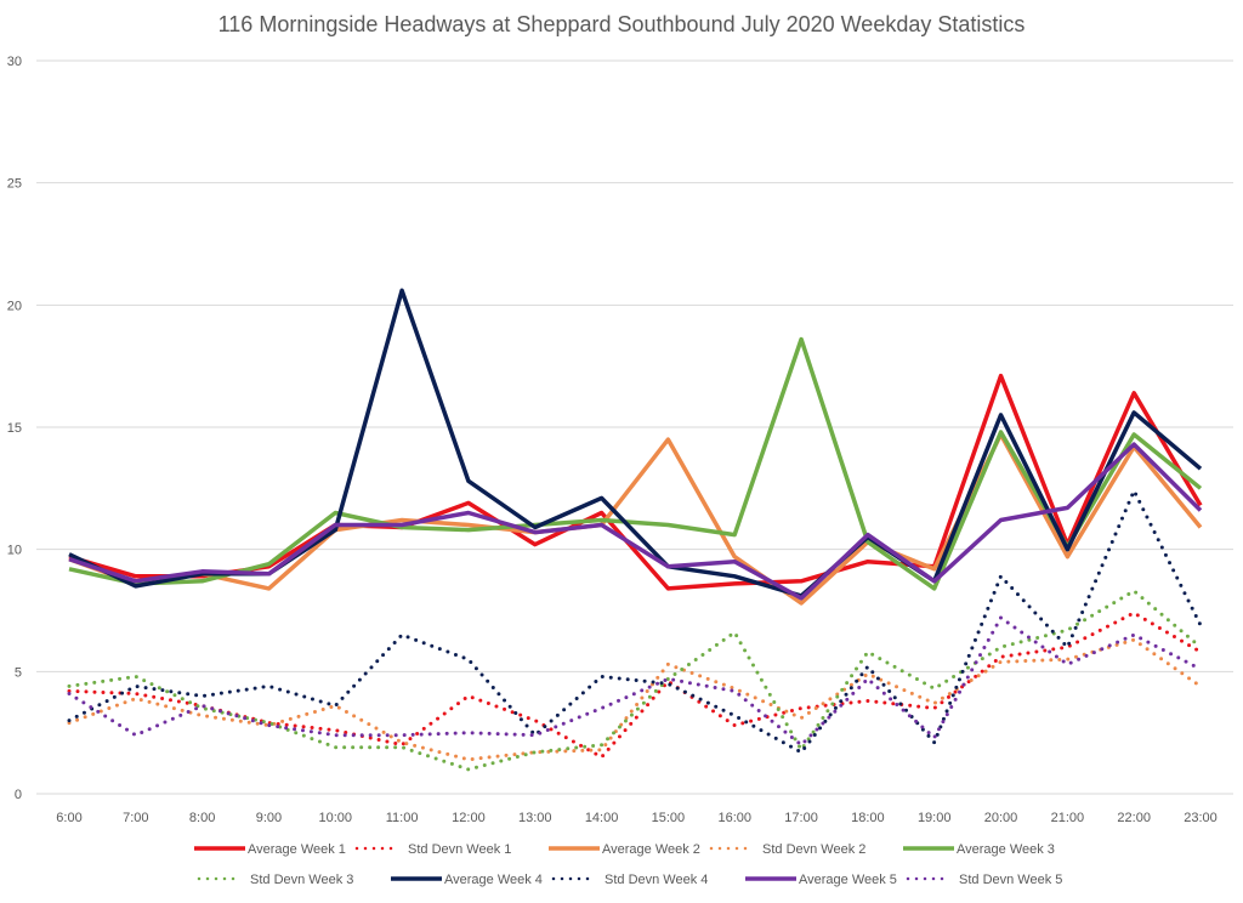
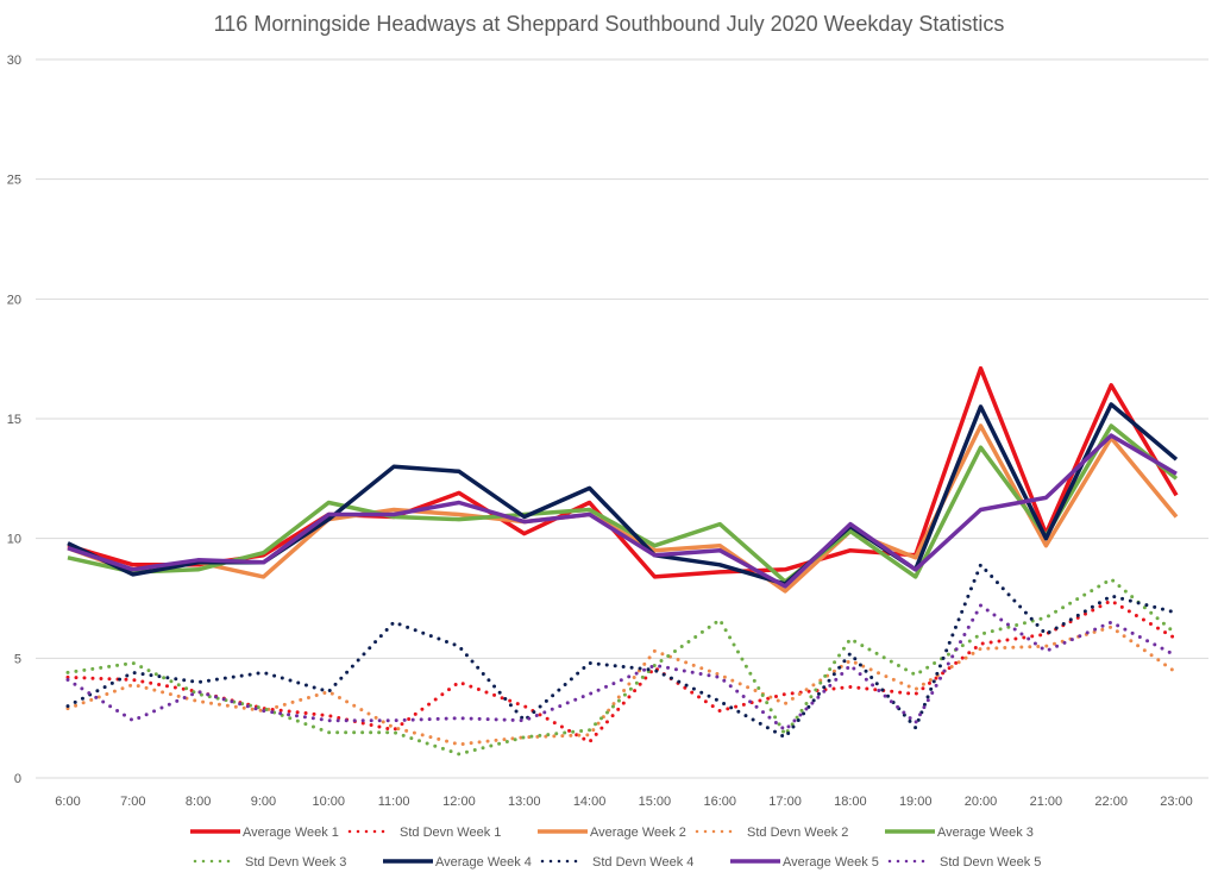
Average Week 4/11:00: 20.6 -> 13.0
Average Week 2/15:00: 14.5 -> 9.5
Average Week 3/15:00: 11.0 -> 9.7
Average Week 3/17:00: 18.6 -> 8.2
Average Week 3/20:00: 14.8 -> 13.8
Std Devn Week 4/22:00: 12.4 -> 7.6
Average Week 5/23:00: 11.6 -> 12.7
